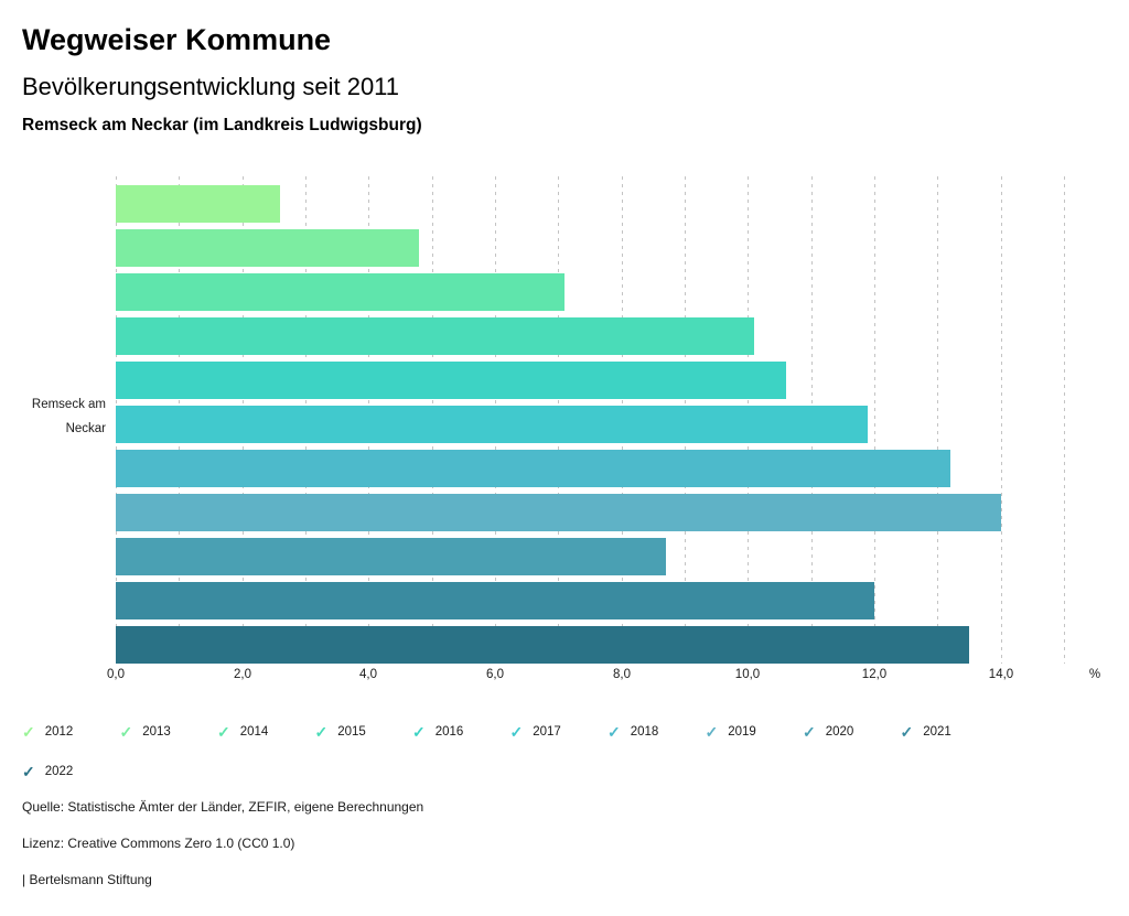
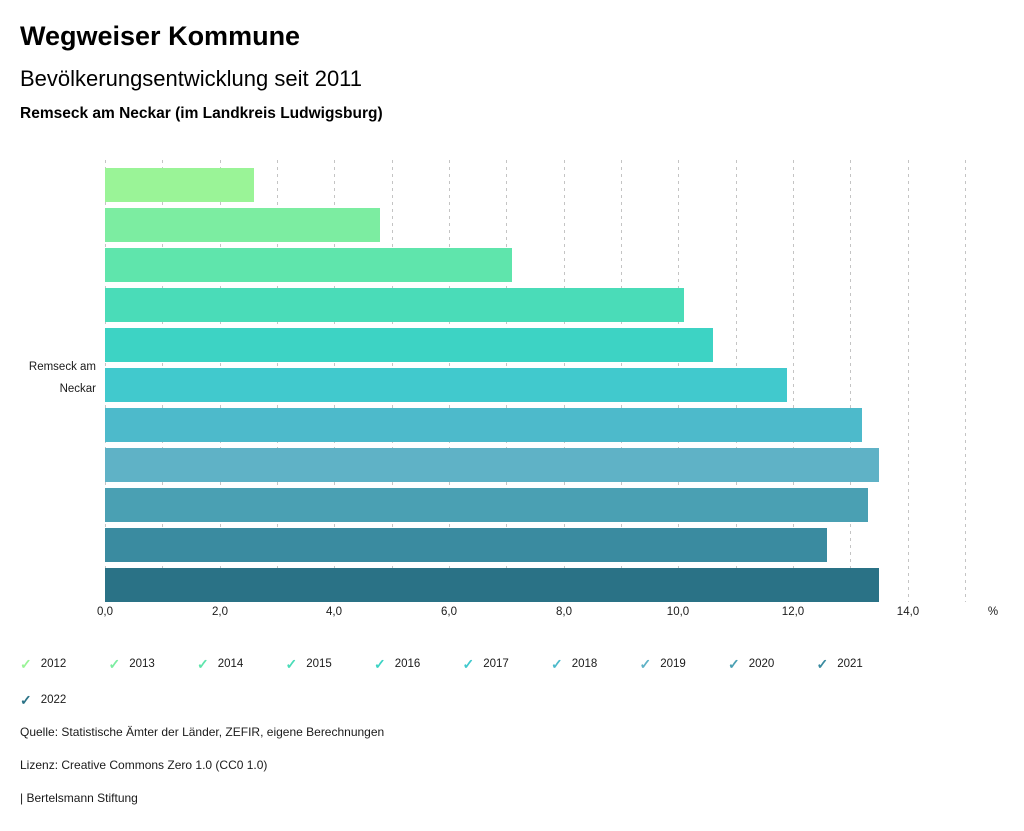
2019: 14,0 -> 13,5
2020: 8,7 -> 13,3
2021: 12,0 -> 12,6
